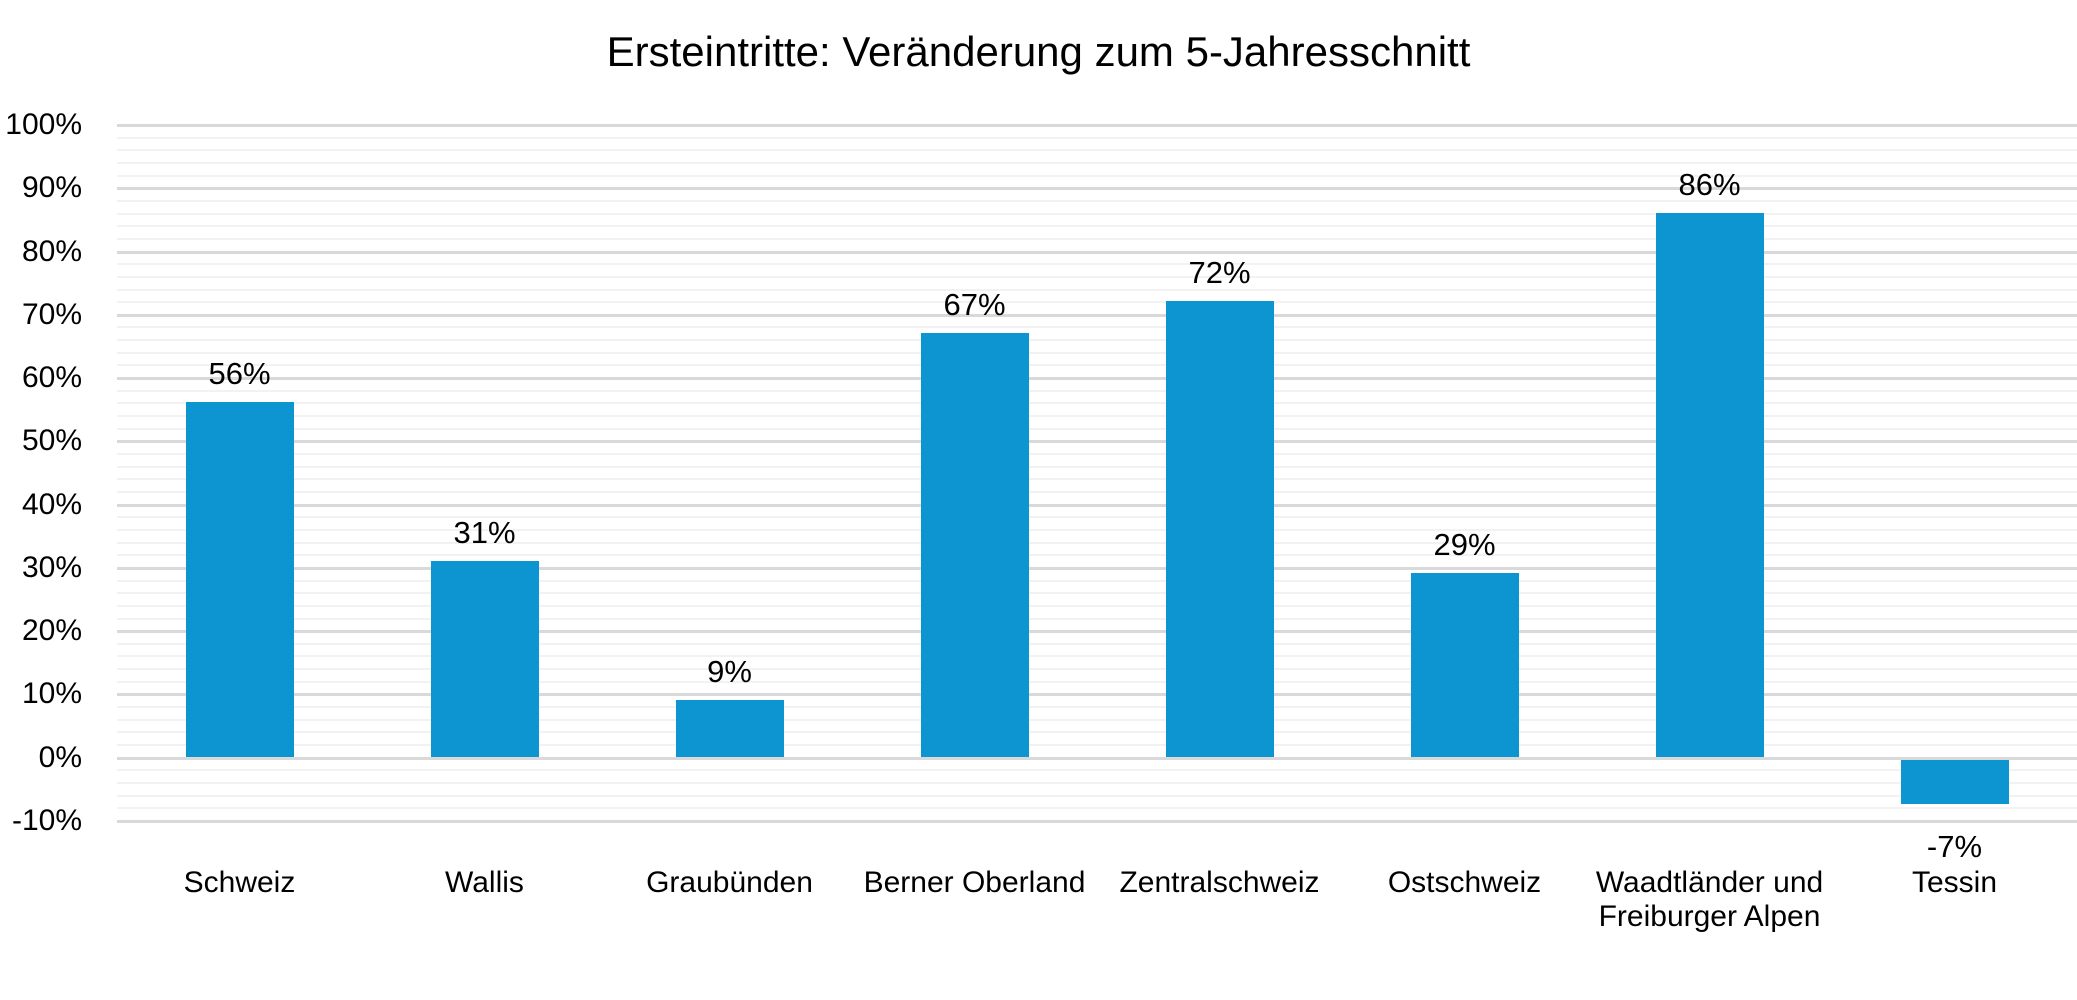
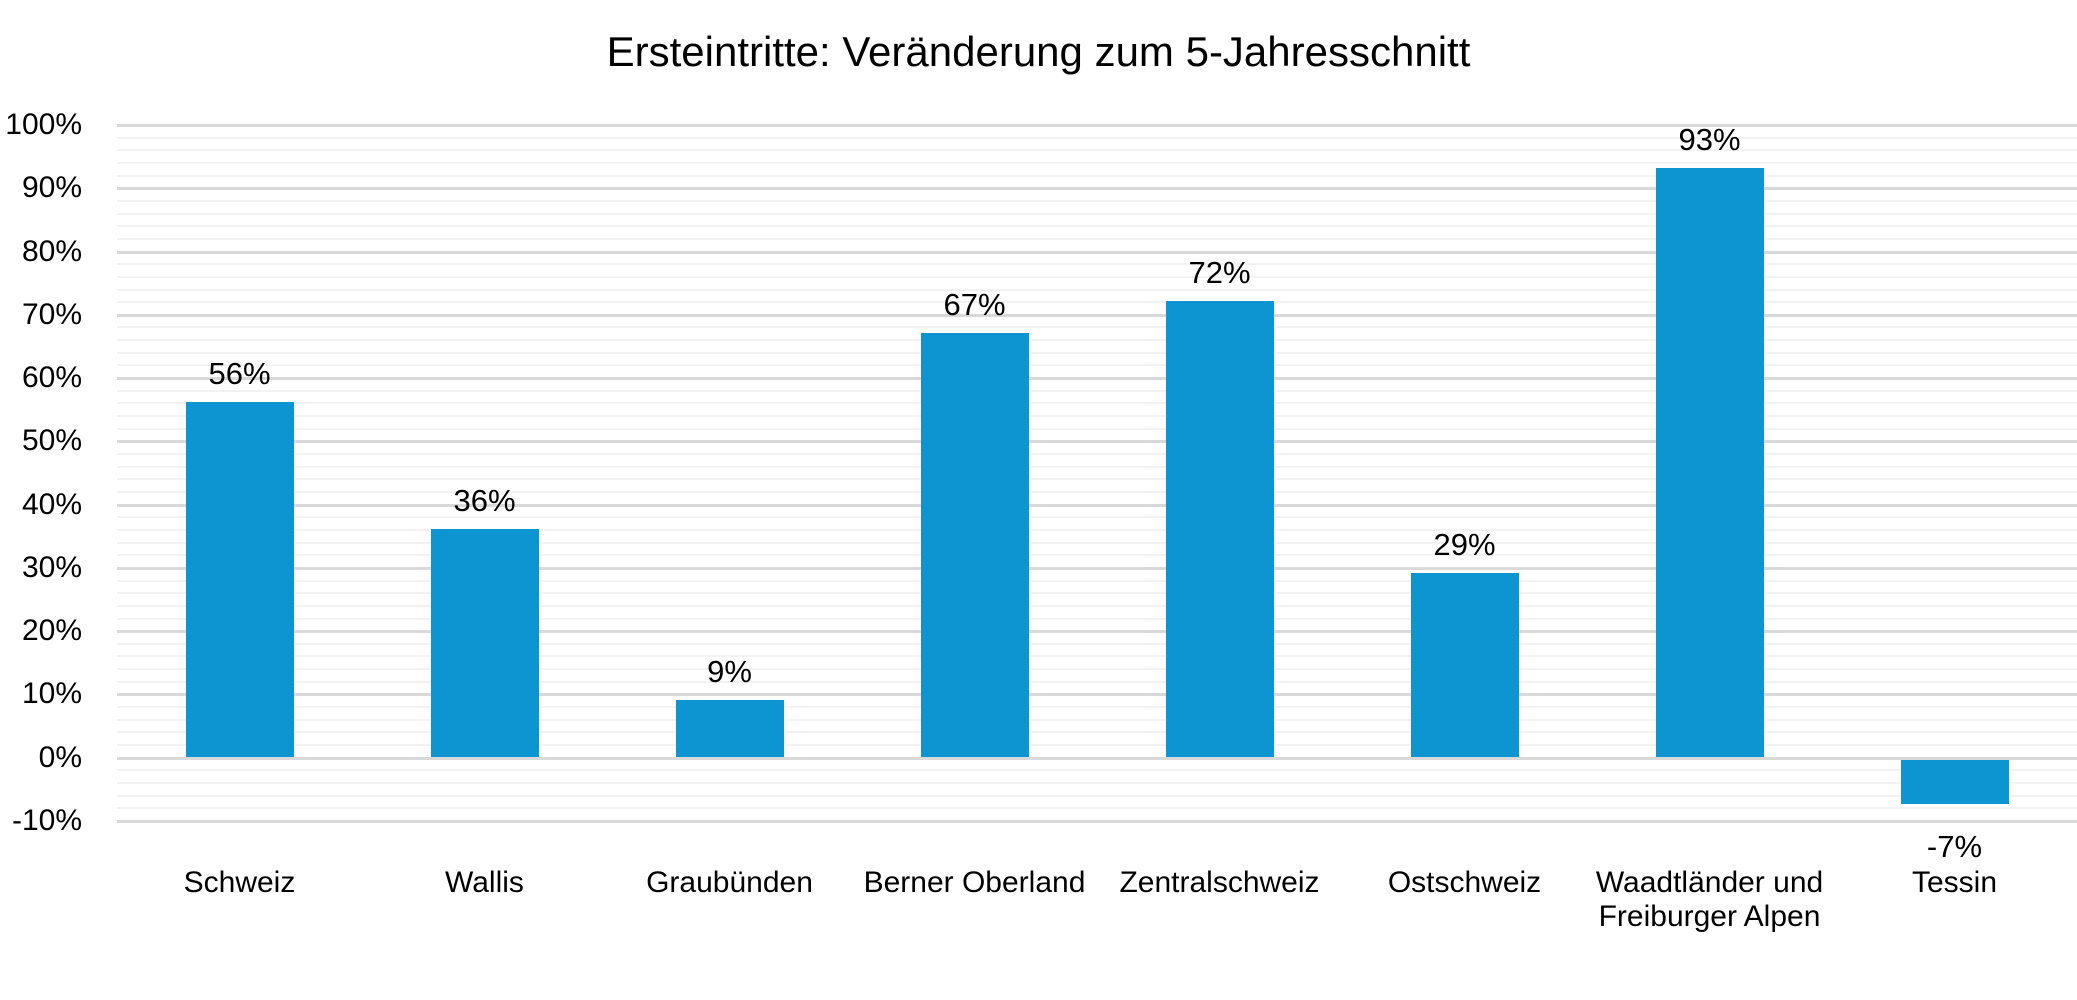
Wallis: 31% -> 36%
Waadtländer und Freiburger Alpen: 86% -> 93%
